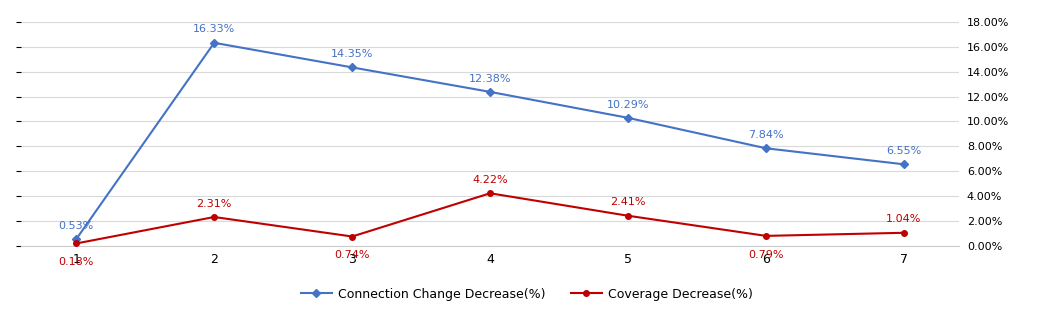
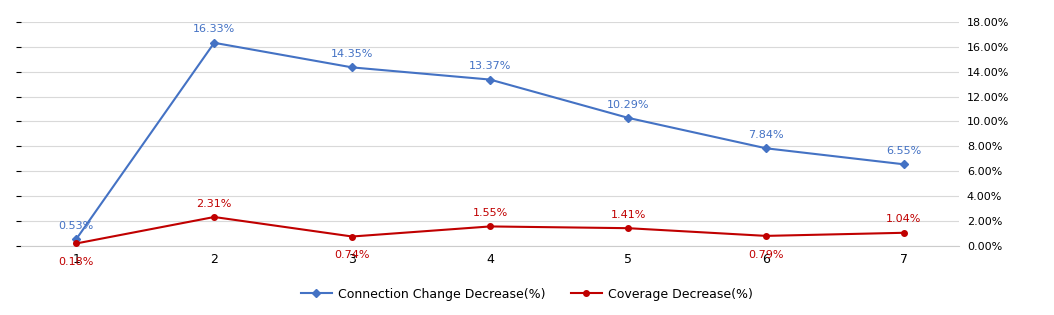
Connection Change Decrease(%)/4: 12.38% -> 13.37%
Coverage Decrease(%)/4: 4.22% -> 1.55%
Coverage Decrease(%)/5: 2.41% -> 1.41%
